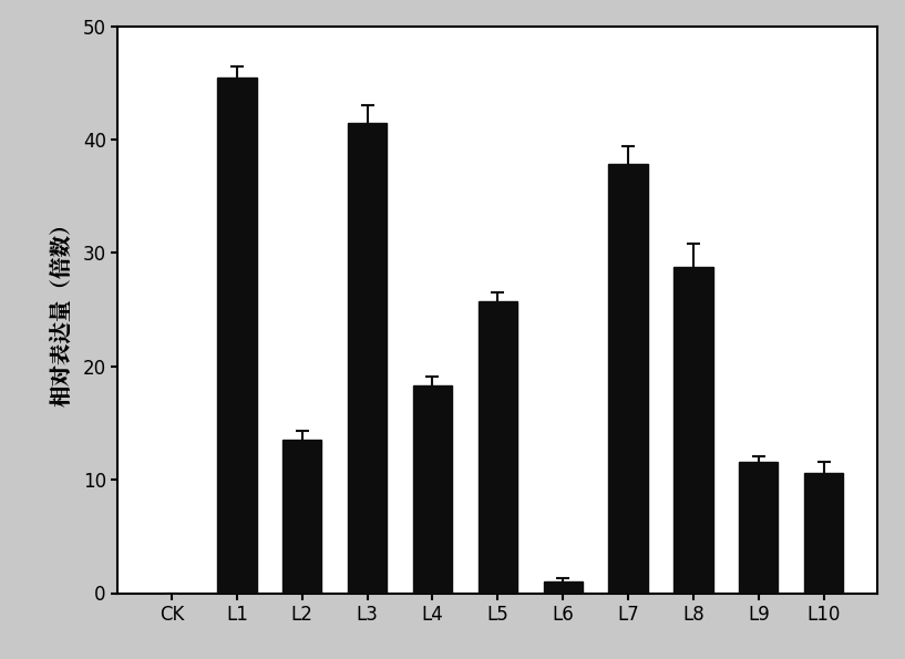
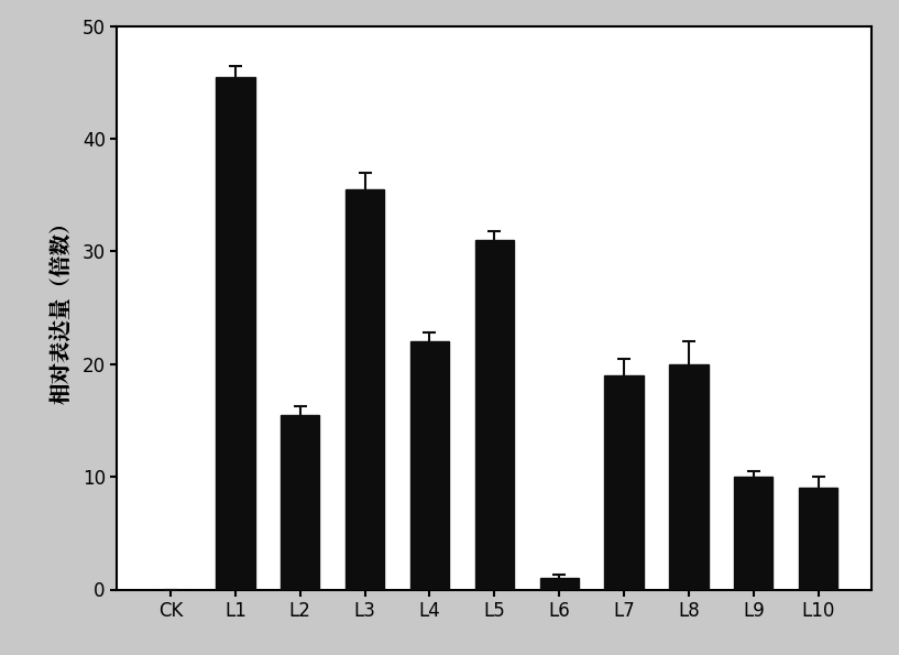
L2: 13.5 -> 15.5
L3: 41.5 -> 35.5
L4: 18.3 -> 22.0
L5: 25.7 -> 31.0
L7: 37.9 -> 19.0
L8: 28.8 -> 20.0
L9: 11.6 -> 10.0
L10: 10.6 -> 9.0
